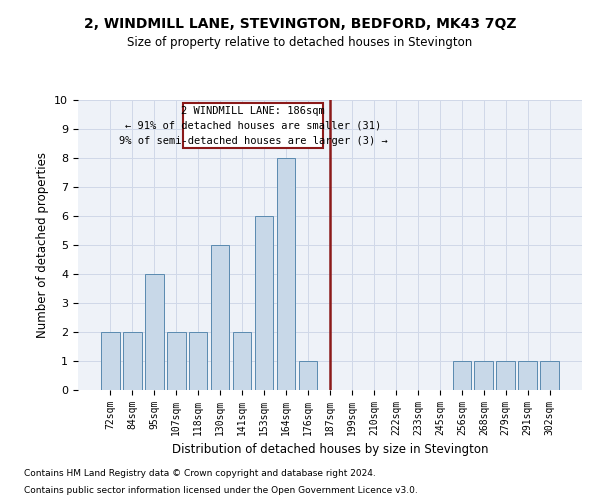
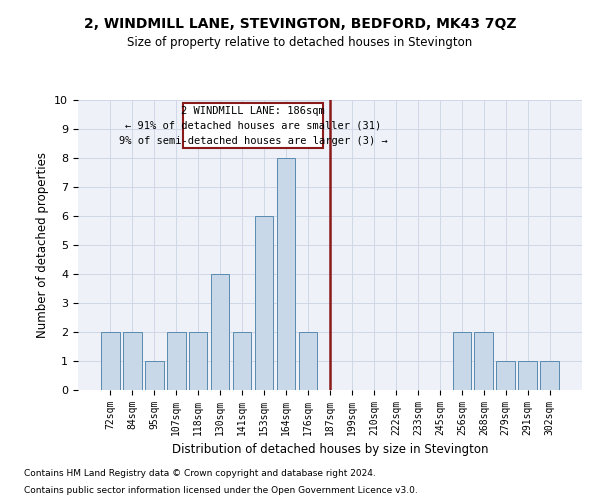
95sqm: 4 -> 1
130sqm: 5 -> 4
176sqm: 1 -> 2
256sqm: 1 -> 2
268sqm: 1 -> 2
